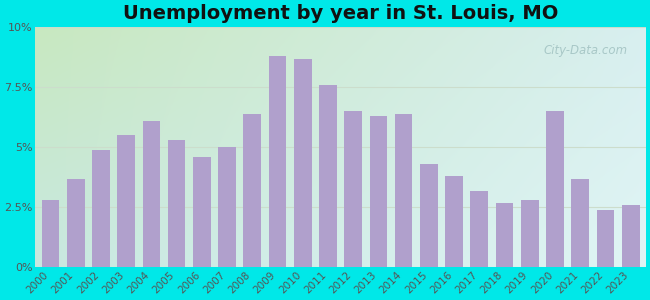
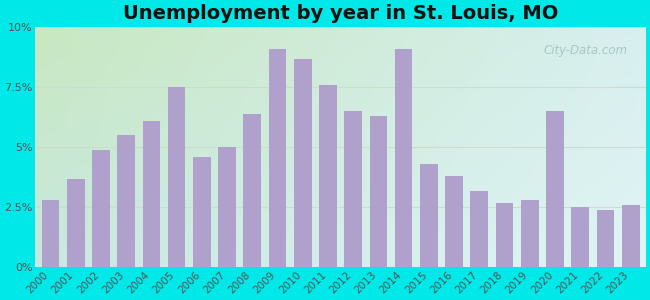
2005: 5.3% -> 7.5%
2009: 8.8% -> 9.1%
2014: 6.4% -> 9.1%
2021: 3.7% -> 2.5%
